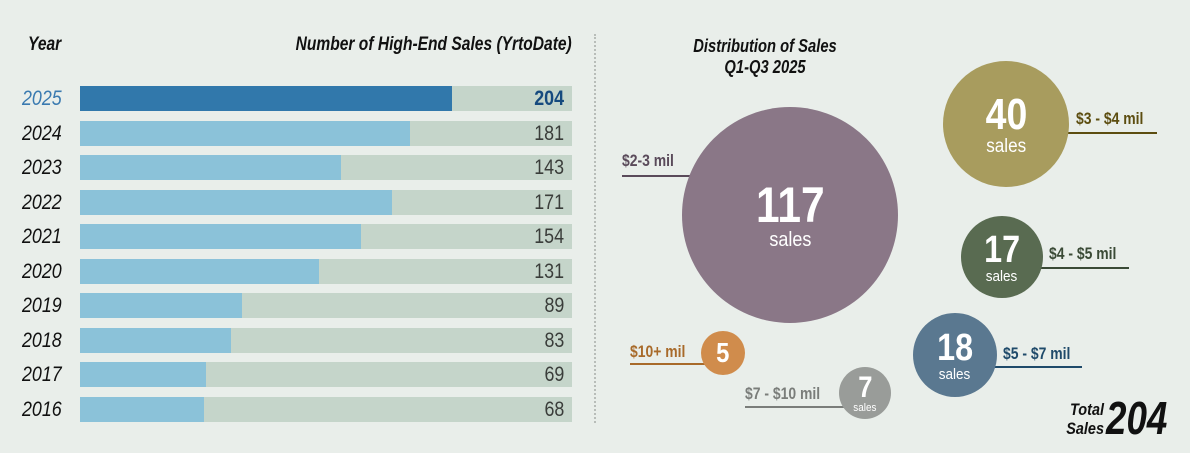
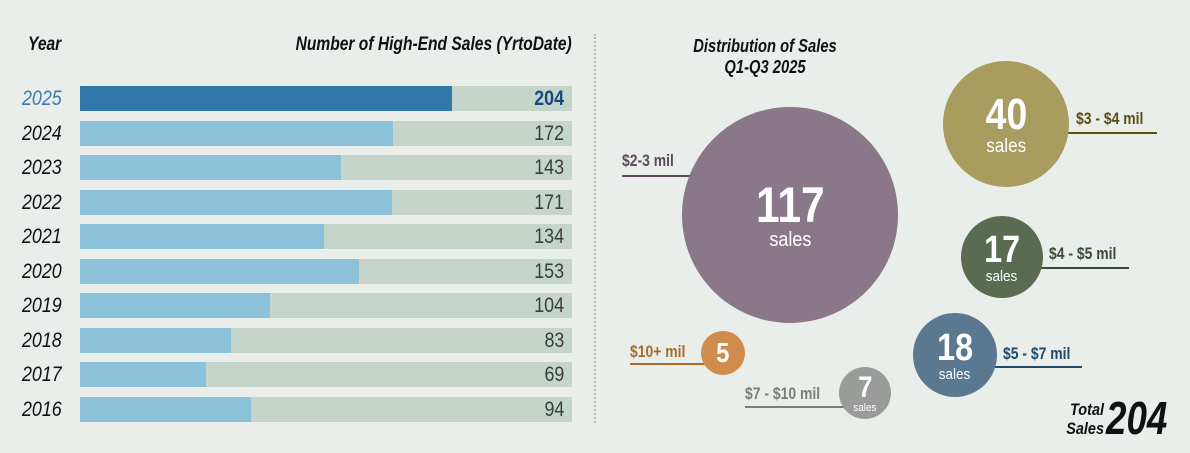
Number of High-End Sales (YrtoDate)/2024: 181 -> 172
Number of High-End Sales (YrtoDate)/2021: 154 -> 134
Number of High-End Sales (YrtoDate)/2020: 131 -> 153
Number of High-End Sales (YrtoDate)/2019: 89 -> 104
Number of High-End Sales (YrtoDate)/2016: 68 -> 94
